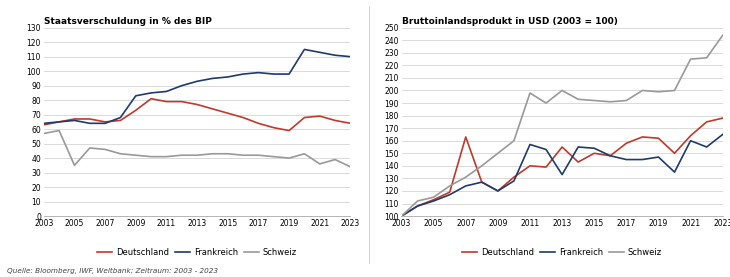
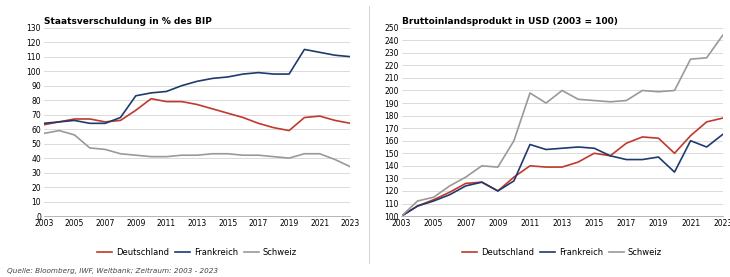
Staatsverschuldung in % des BIP/Schweiz/2005: 35 -> 56
Staatsverschuldung in % des BIP/Schweiz/2021: 36 -> 43
Bruttoinlandsprodukt in USD (2003 = 100)/Deutschland/2007: 163 -> 126
Bruttoinlandsprodukt in USD (2003 = 100)/Schweiz/2009: 150 -> 139
Bruttoinlandsprodukt in USD (2003 = 100)/Deutschland/2013: 155 -> 139
Bruttoinlandsprodukt in USD (2003 = 100)/Frankreich/2013: 133 -> 154
